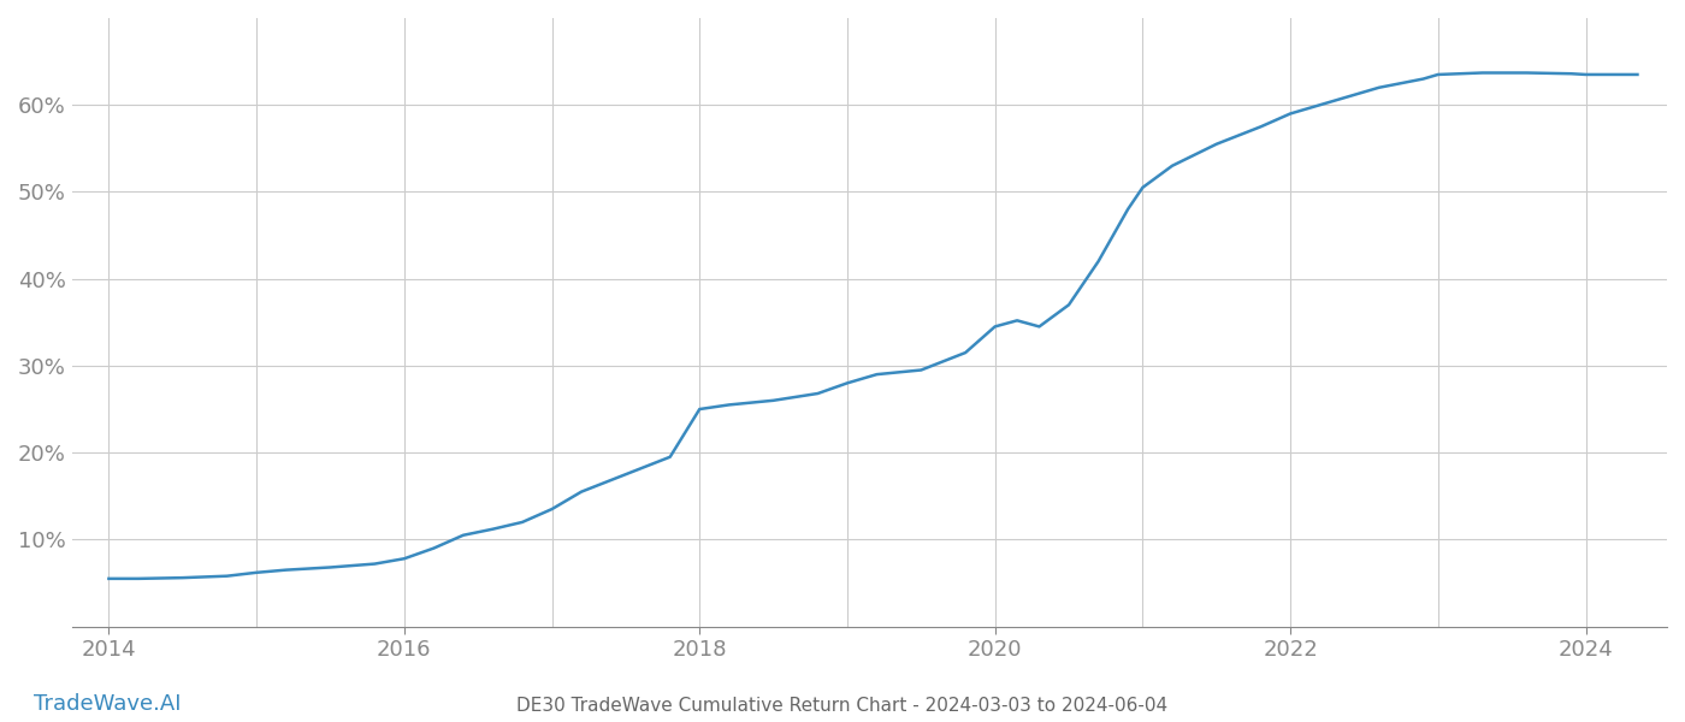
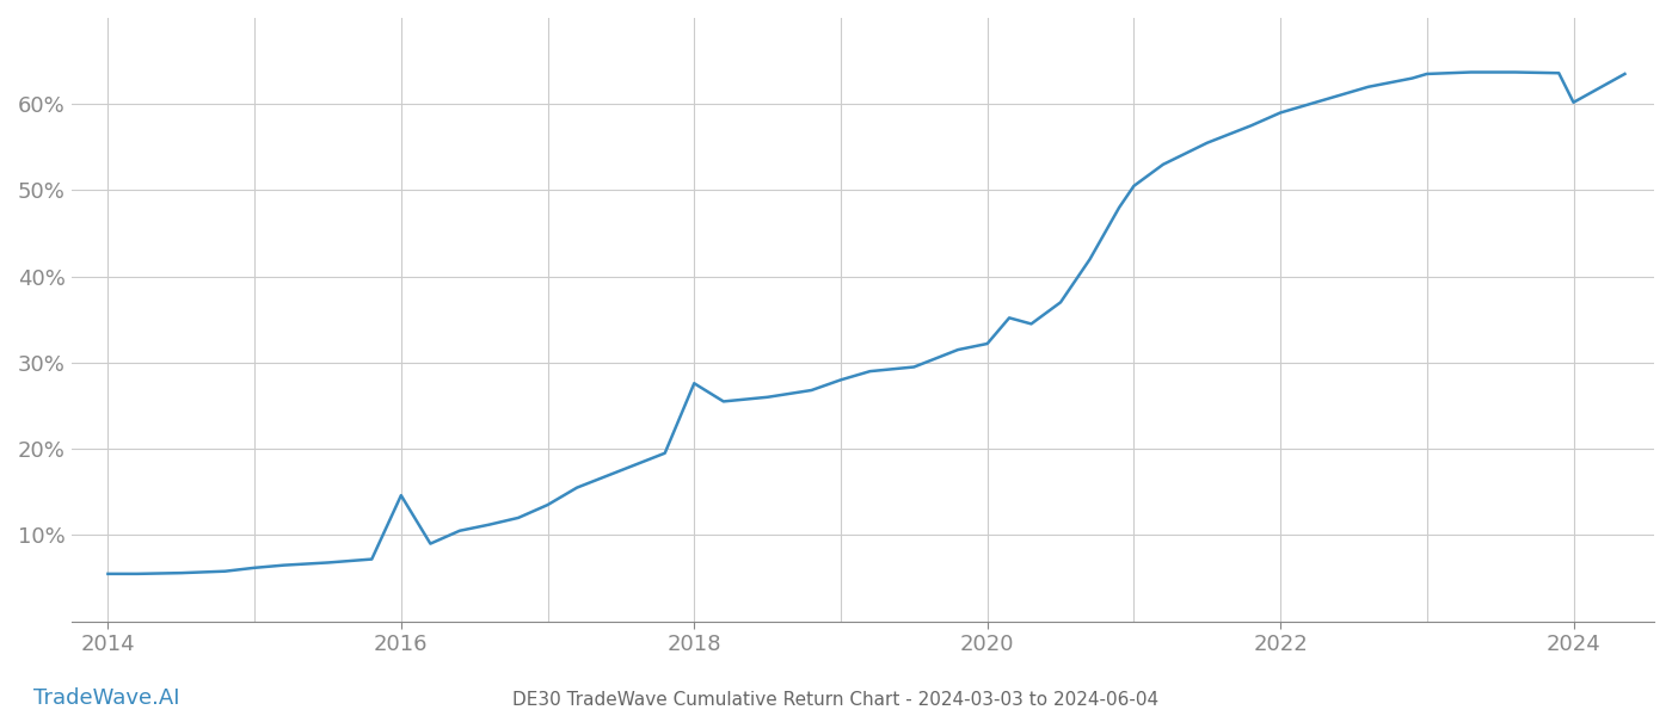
2016: 7.8% -> 14.6%
2018: 25.0% -> 27.6%
2020: 34.5% -> 32.2%
2024: 63.5% -> 60.2%
